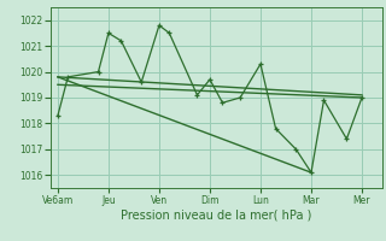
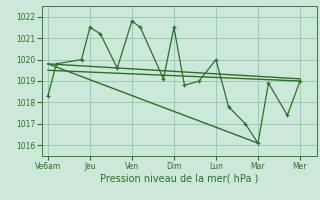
Dim: 1019.7 -> 1021.5
Lun: 1020.3 -> 1020.0
